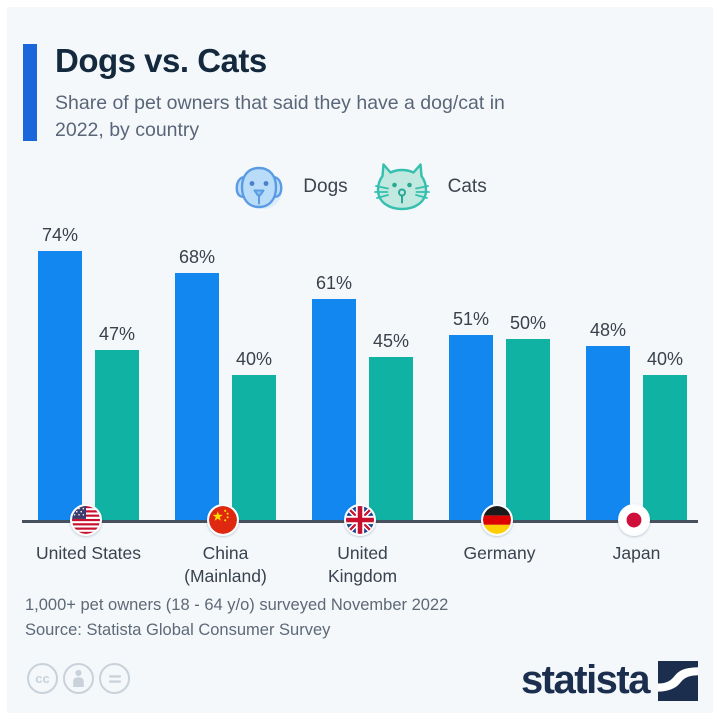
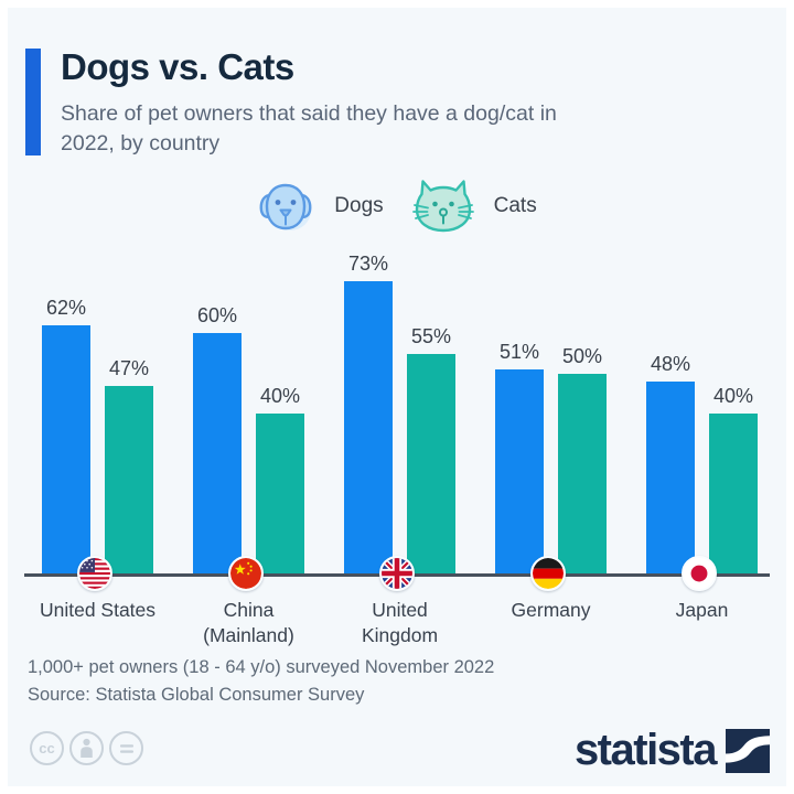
Dogs/United States: 74% -> 62%
Dogs/China (Mainland): 68% -> 60%
Dogs/United Kingdom: 61% -> 73%
Cats/United Kingdom: 45% -> 55%
